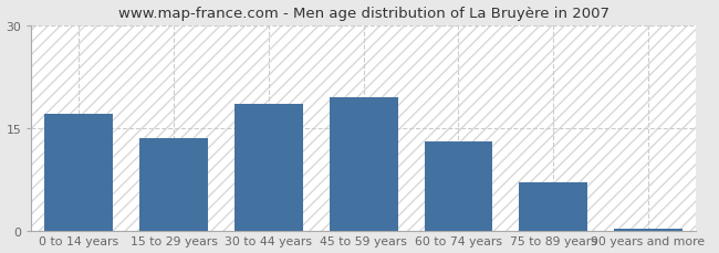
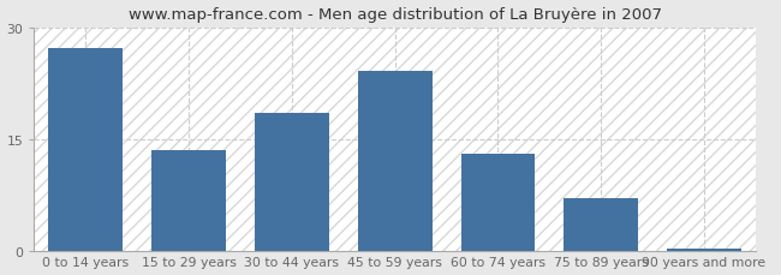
0 to 14 years: 17.0 -> 27.2
45 to 59 years: 19.5 -> 24.2
